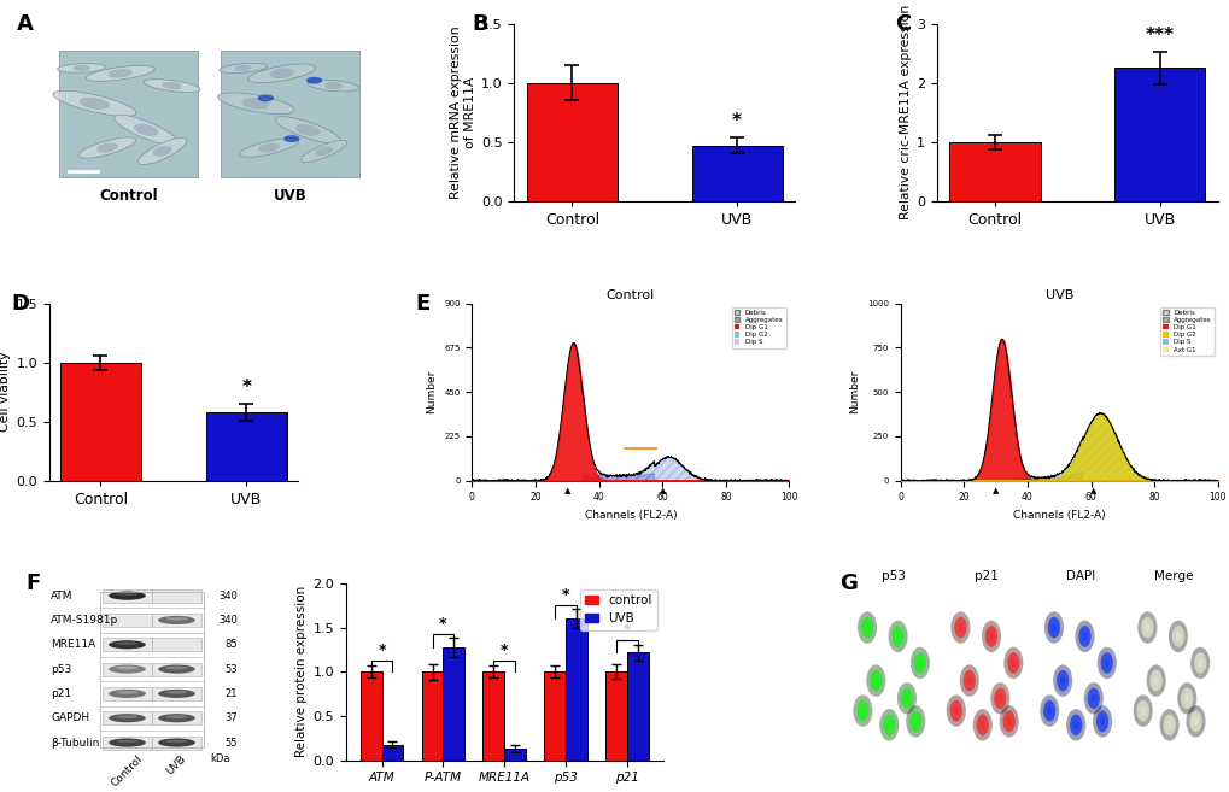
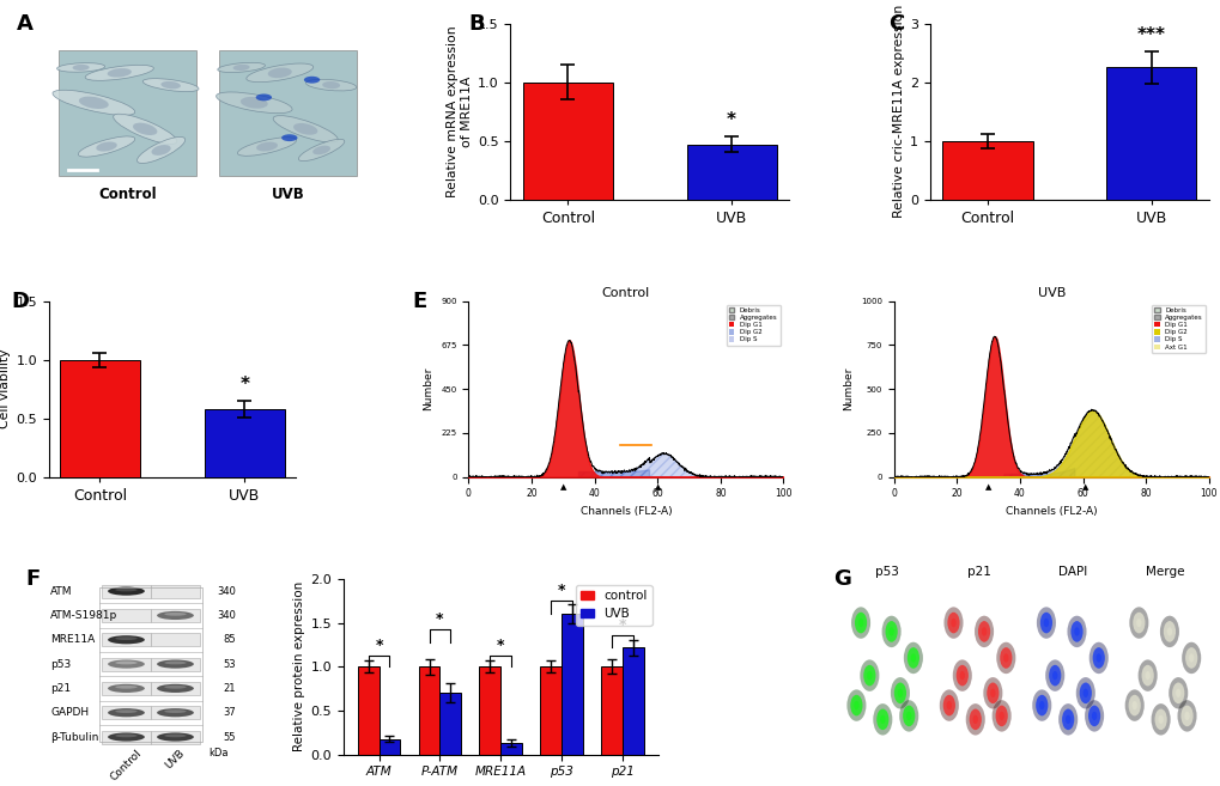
UVB/P-ATM: 1.28 -> 0.70
